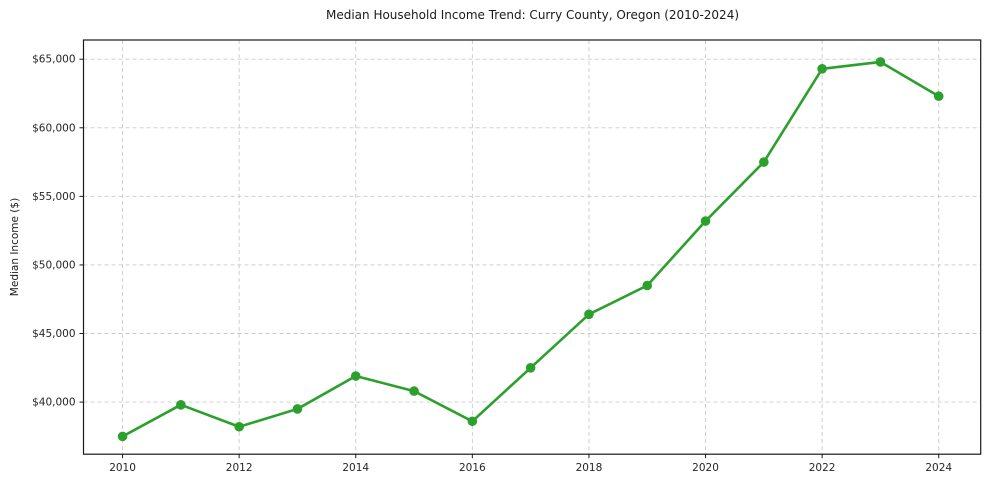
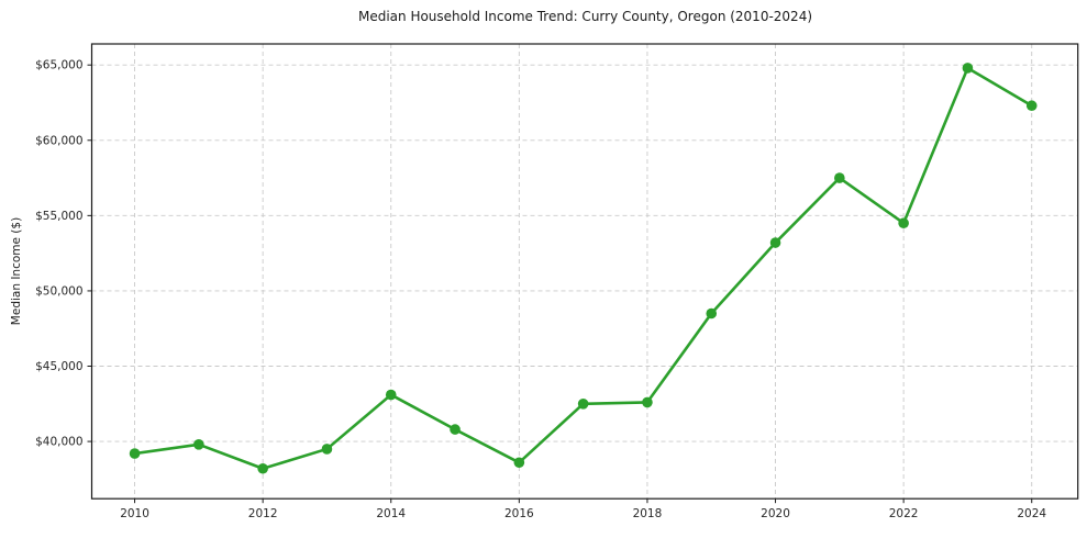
2010: $37500 -> $39200
2014: $41900 -> $43100
2018: $46400 -> $42600
2022: $64300 -> $54500
